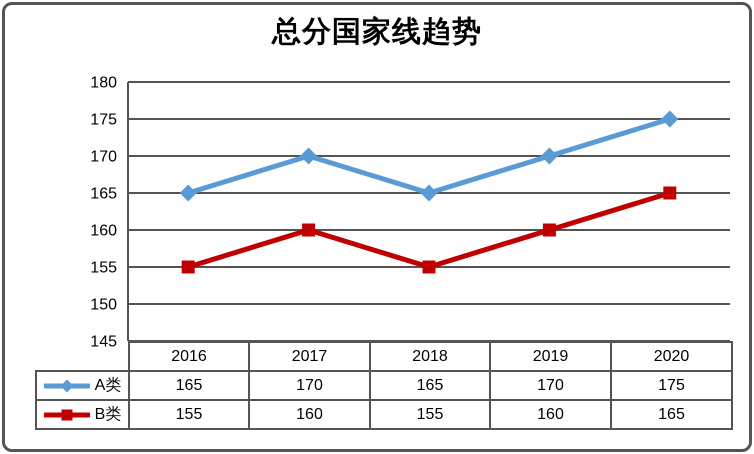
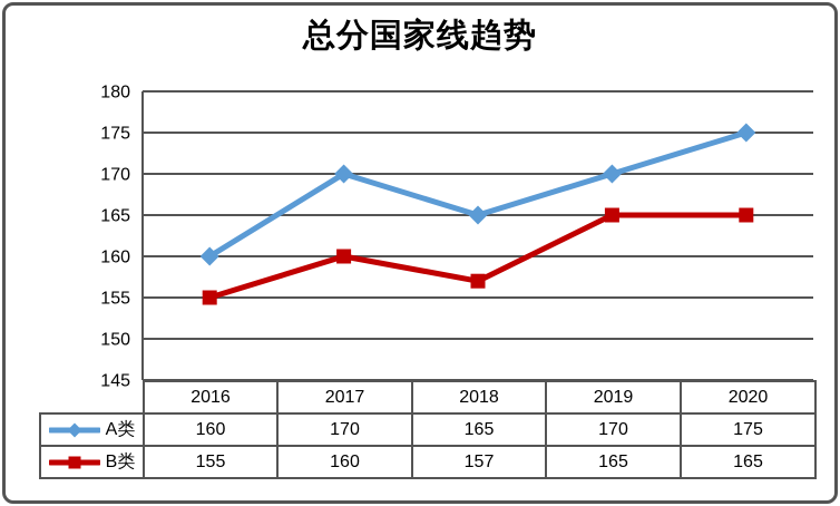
A类/2016: 165 -> 160
B类/2018: 155 -> 157
B类/2019: 160 -> 165
